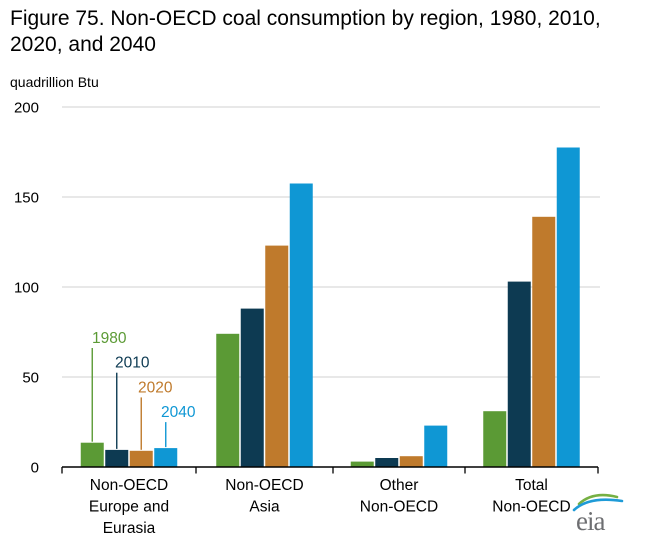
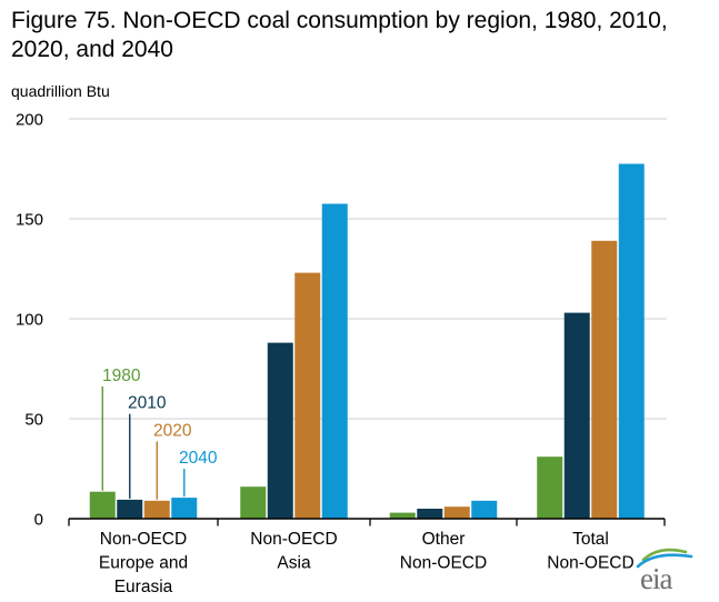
1980/Non-OECD Asia: 74 -> 16
2040/Other Non-OECD: 23 -> 9
